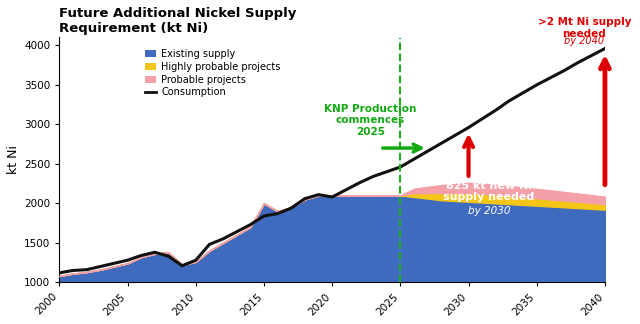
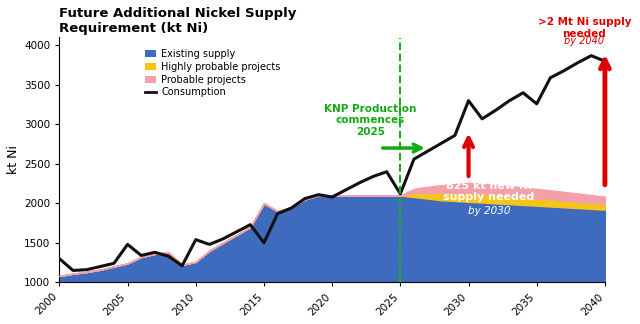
Consumption/2000: 1120 -> 1300
Consumption/2005: 1280 -> 1480
Consumption/2010: 1280 -> 1540
Consumption/2015: 1840 -> 1500
Consumption/2025: 2460 -> 2120
Consumption/2030: 2960 -> 3300
Consumption/2035: 3500 -> 3260
Consumption/2040: 3960 -> 3800
